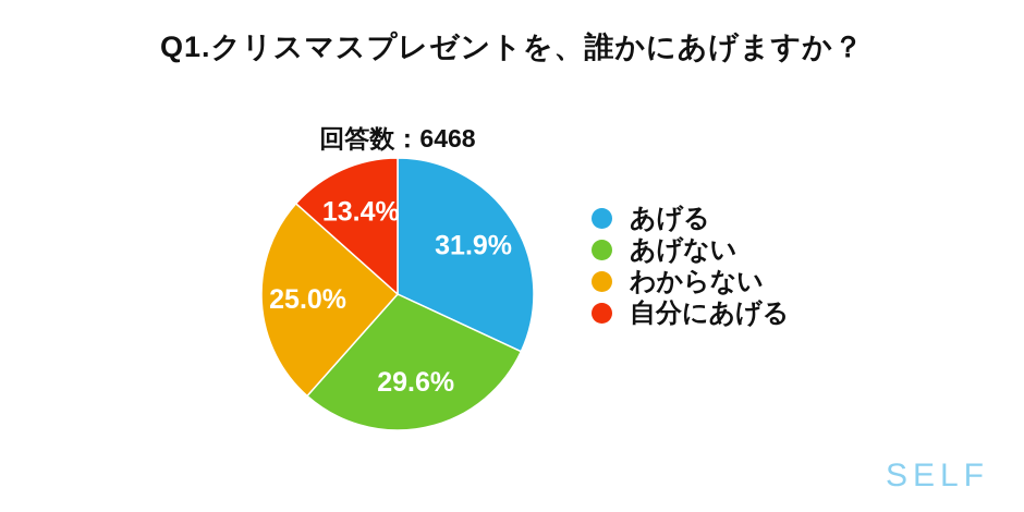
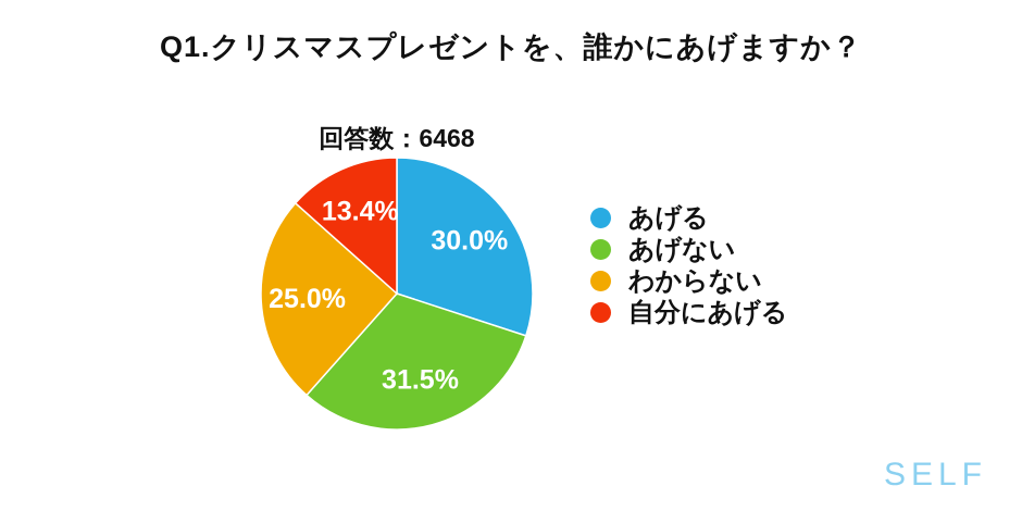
あげる: 31.9% -> 30.0%
あげない: 29.6% -> 31.5%
